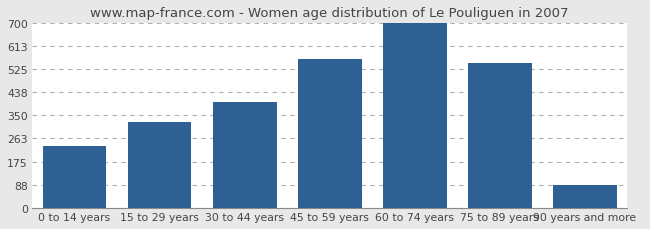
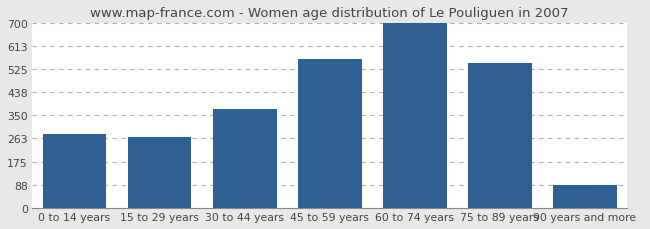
0 to 14 years: 235 -> 280
15 to 29 years: 325 -> 268
30 to 44 years: 400 -> 375
